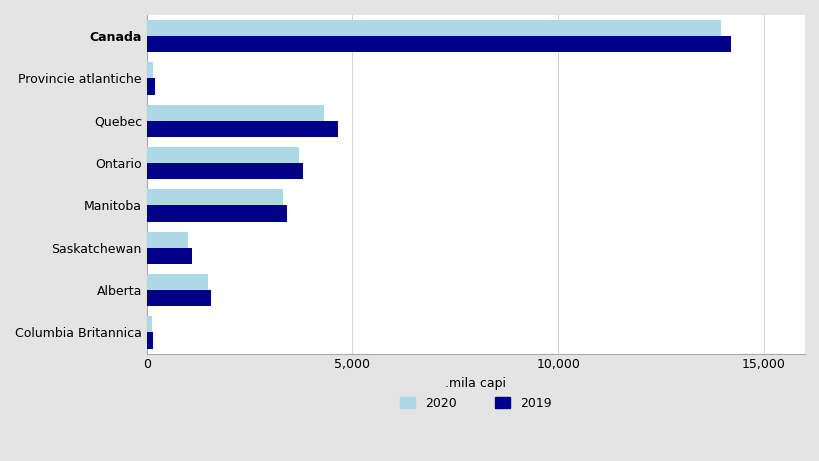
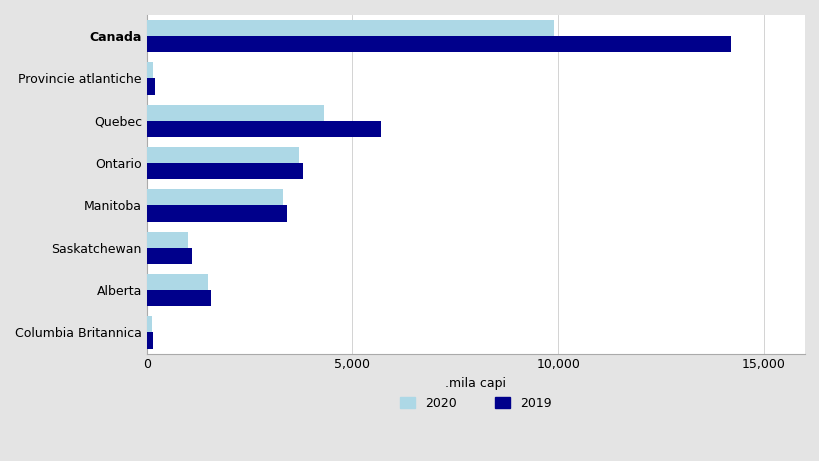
2020/Canada: 13,950 -> 9,900
2019/Quebec: 4,650 -> 5,700
